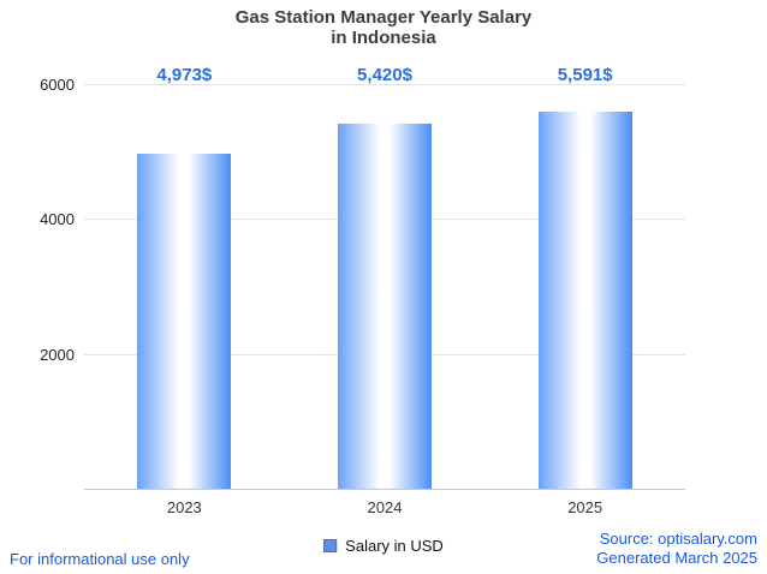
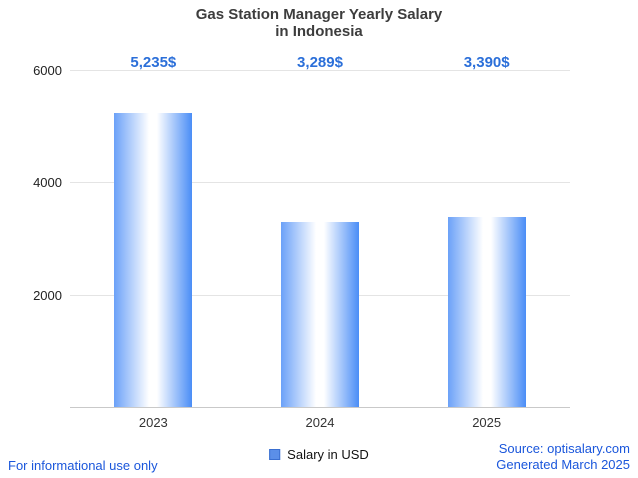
2023: 4,973 -> 5,235
2024: 5,420 -> 3,289
2025: 5,591 -> 3,390
